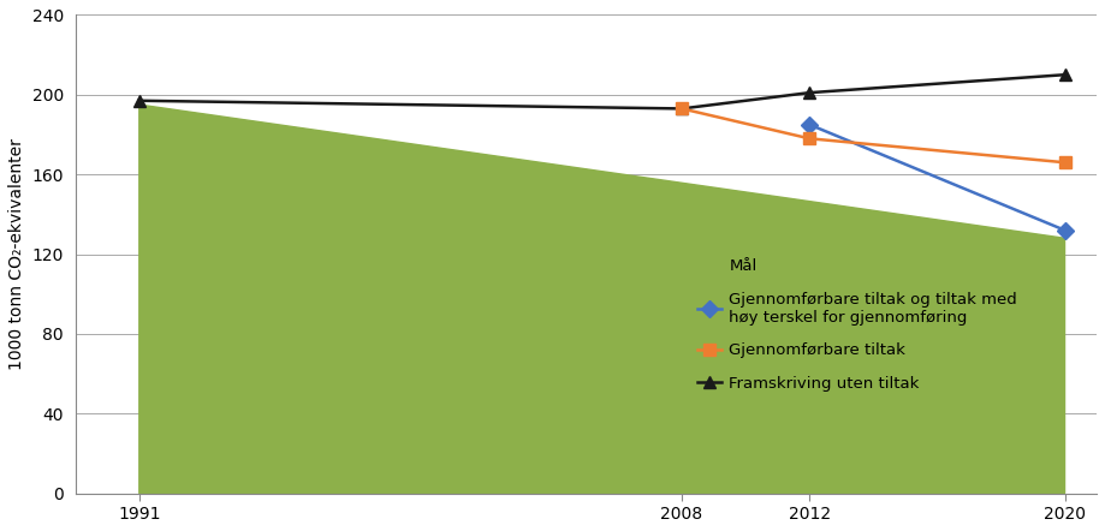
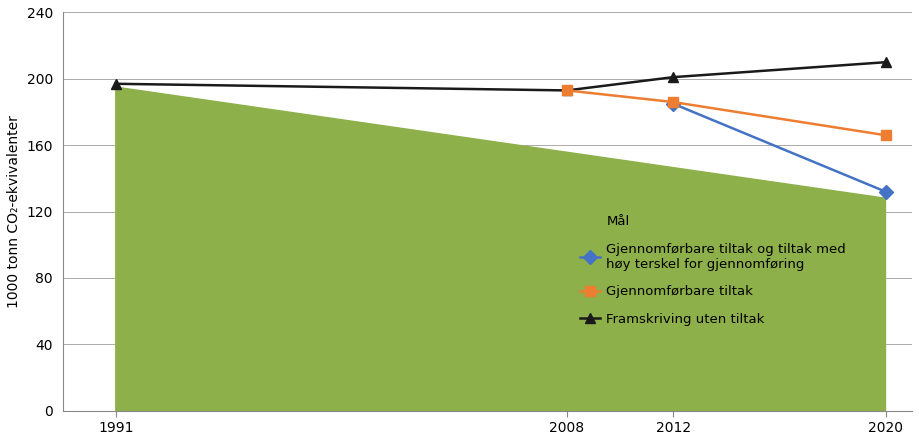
Gjennomførbare tiltak/2012: 178 -> 186
